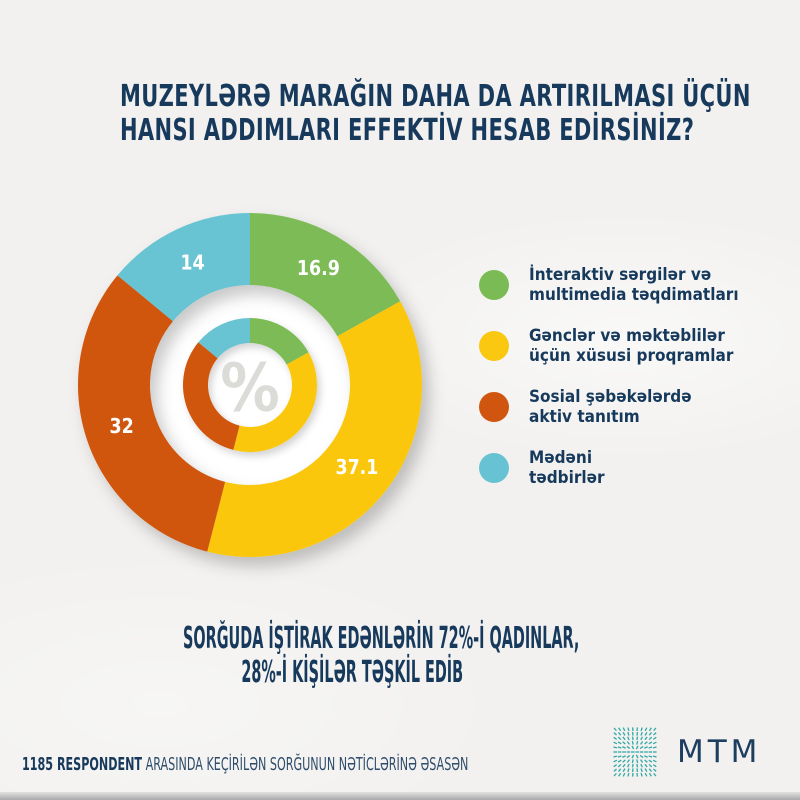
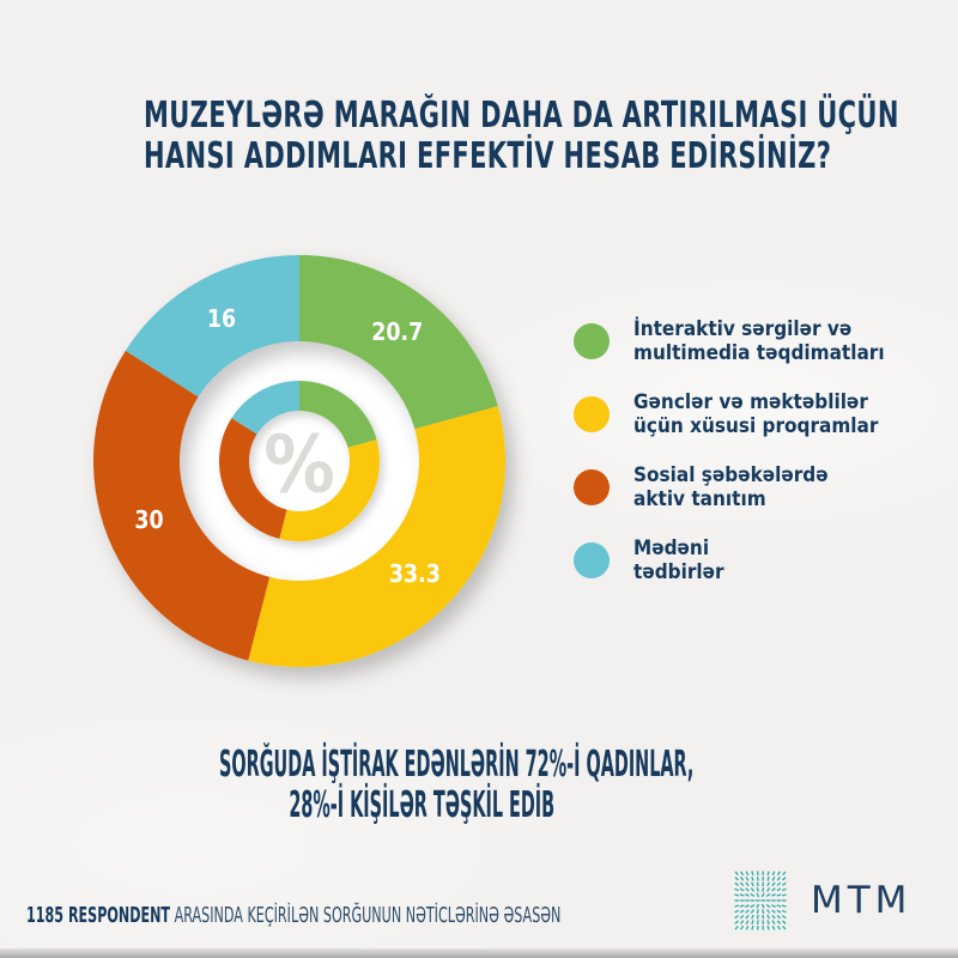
İnteraktiv sərgilər və multimedia təqdimatları: 16.9 -> 20.7
Gənclər və məktəblilər üçün xüsusi proqramlar: 37.1 -> 33.3
Sosial şəbəkələrdə aktiv tanıtım: 32 -> 30
Mədəni tədbirlər: 14 -> 16
